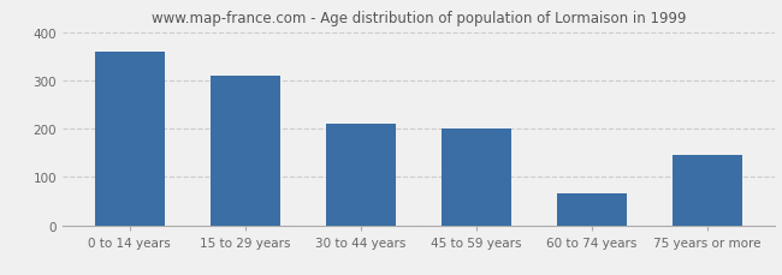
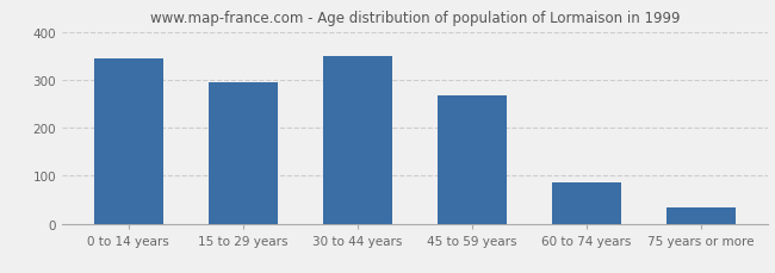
0 to 14 years: 360 -> 345
15 to 29 years: 310 -> 295
30 to 44 years: 210 -> 350
45 to 59 years: 200 -> 268
60 to 74 years: 65 -> 85
75 years or more: 145 -> 33
